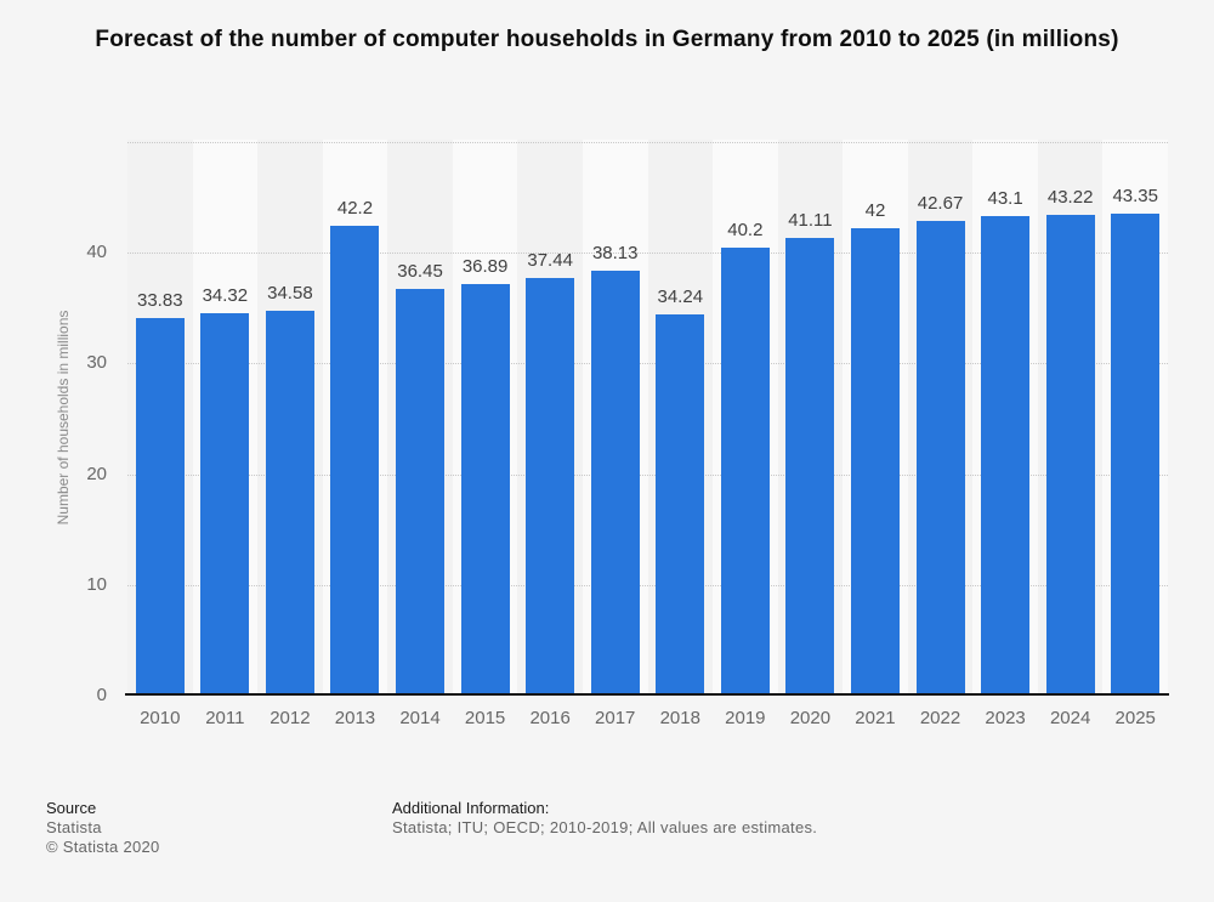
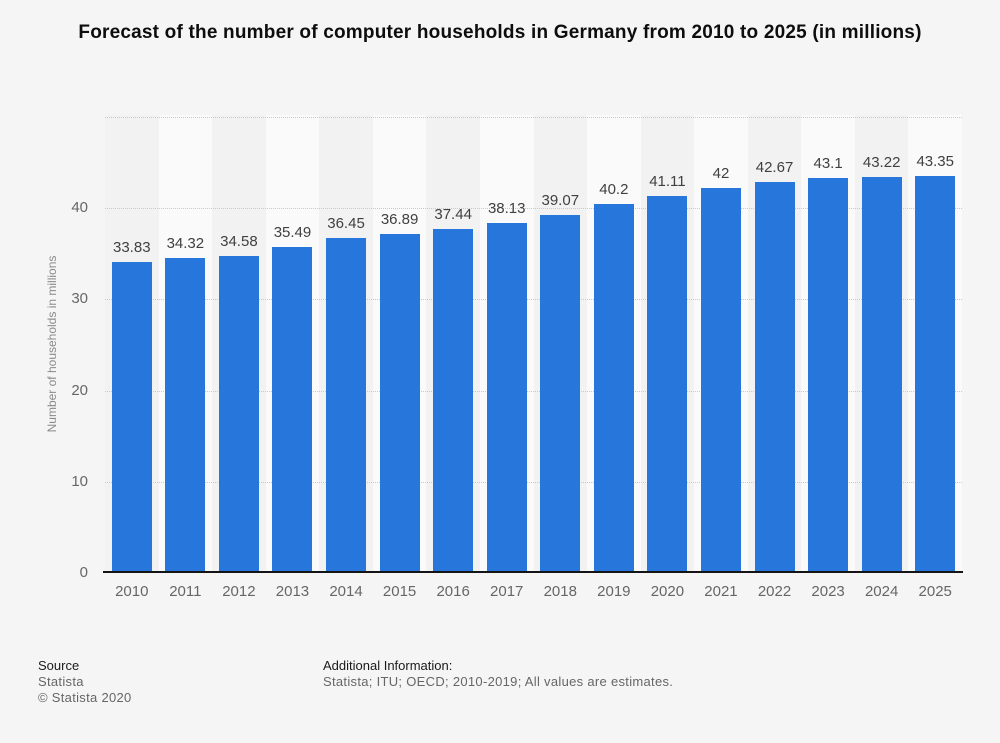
2013: 42.2 -> 35.49
2018: 34.24 -> 39.07
